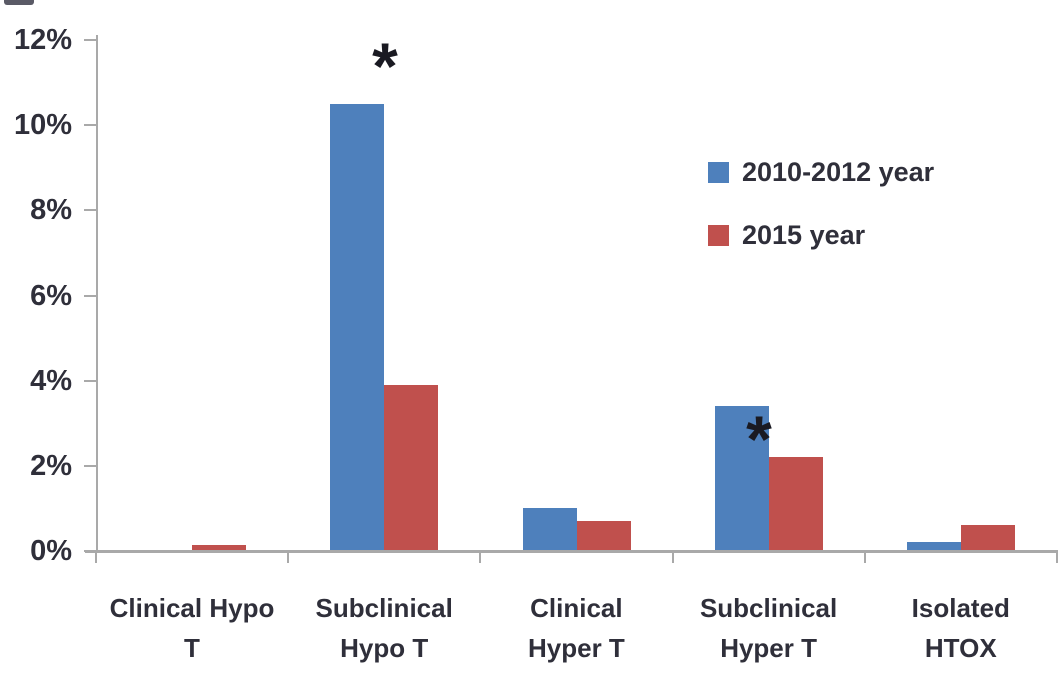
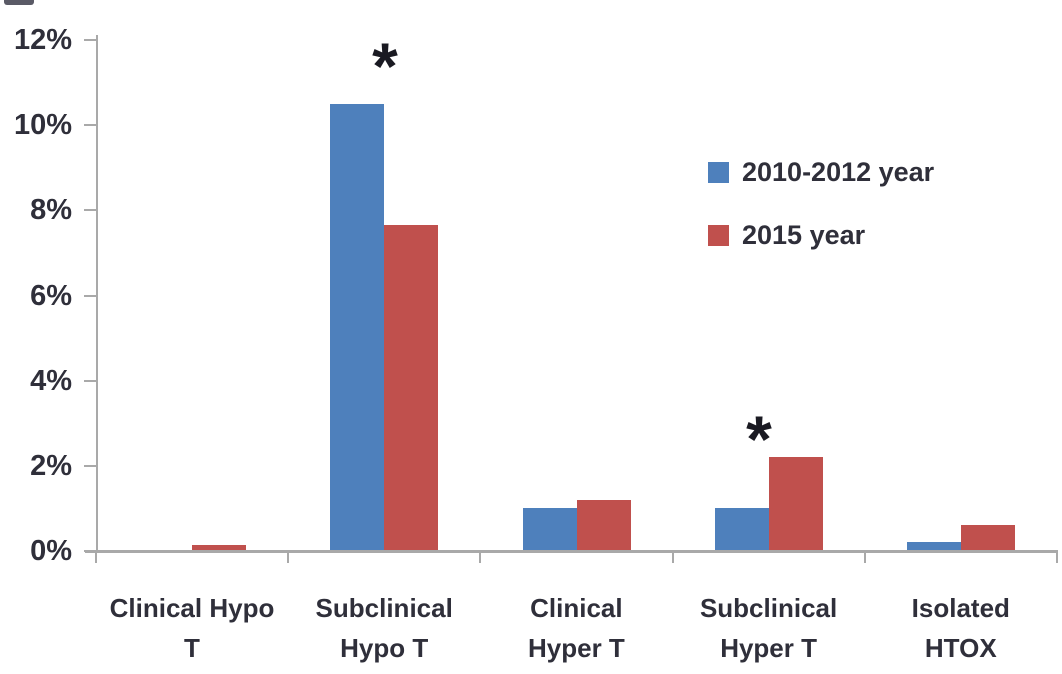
2015 year/Subclinical Hypo T: 3.9% -> 7.7%
2015 year/Clinical Hyper T: 0.7% -> 1.2%
2010-2012 year/Subclinical Hyper T: 3.4% -> 1.0%
